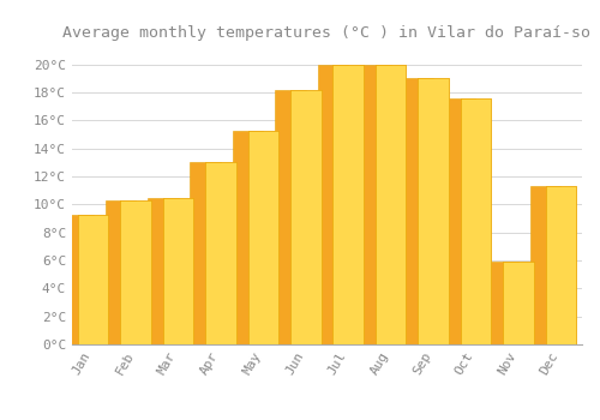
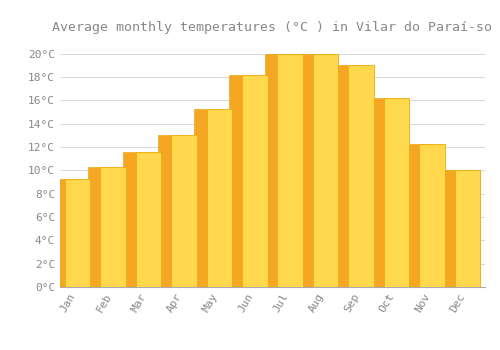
Mar: 10.5°C -> 11.6°C
Oct: 17.6°C -> 16.2°C
Nov: 5.9°C -> 12.3°C
Dec: 11.3°C -> 10.0°C
